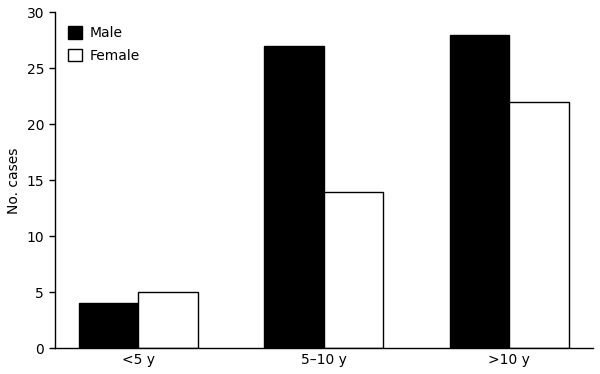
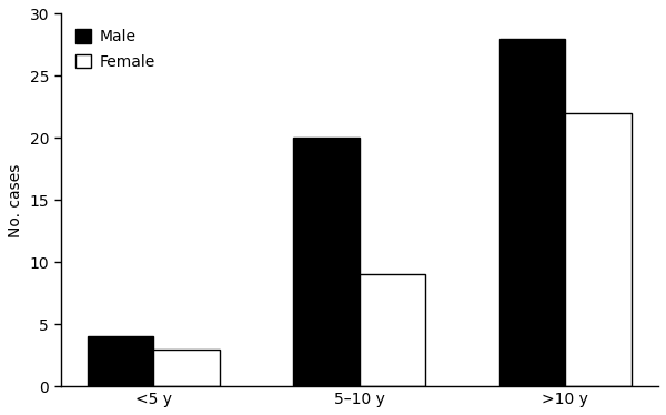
Female/<5 y: 5 -> 3
Male/5–10 y: 27 -> 20
Female/5–10 y: 14 -> 9
